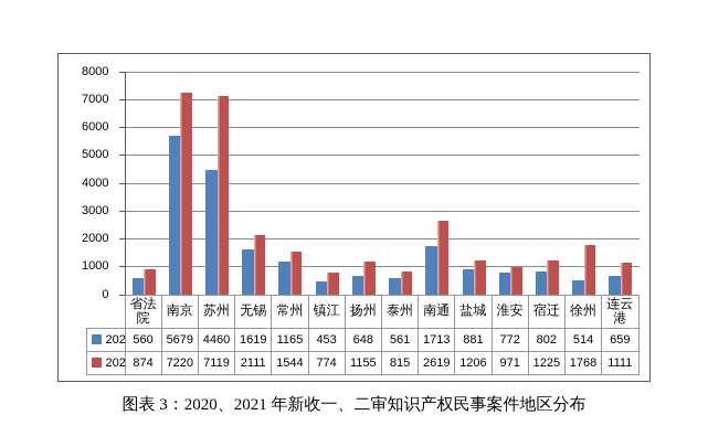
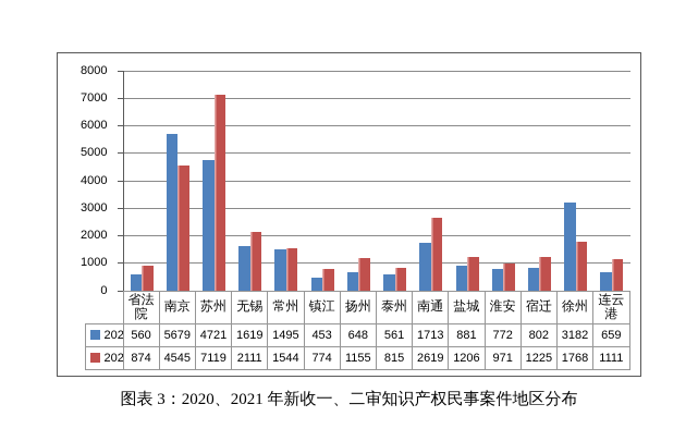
2021/南京: 7220 -> 4545
2020/苏州: 4460 -> 4721
2020/常州: 1165 -> 1495
2020/徐州: 514 -> 3182
